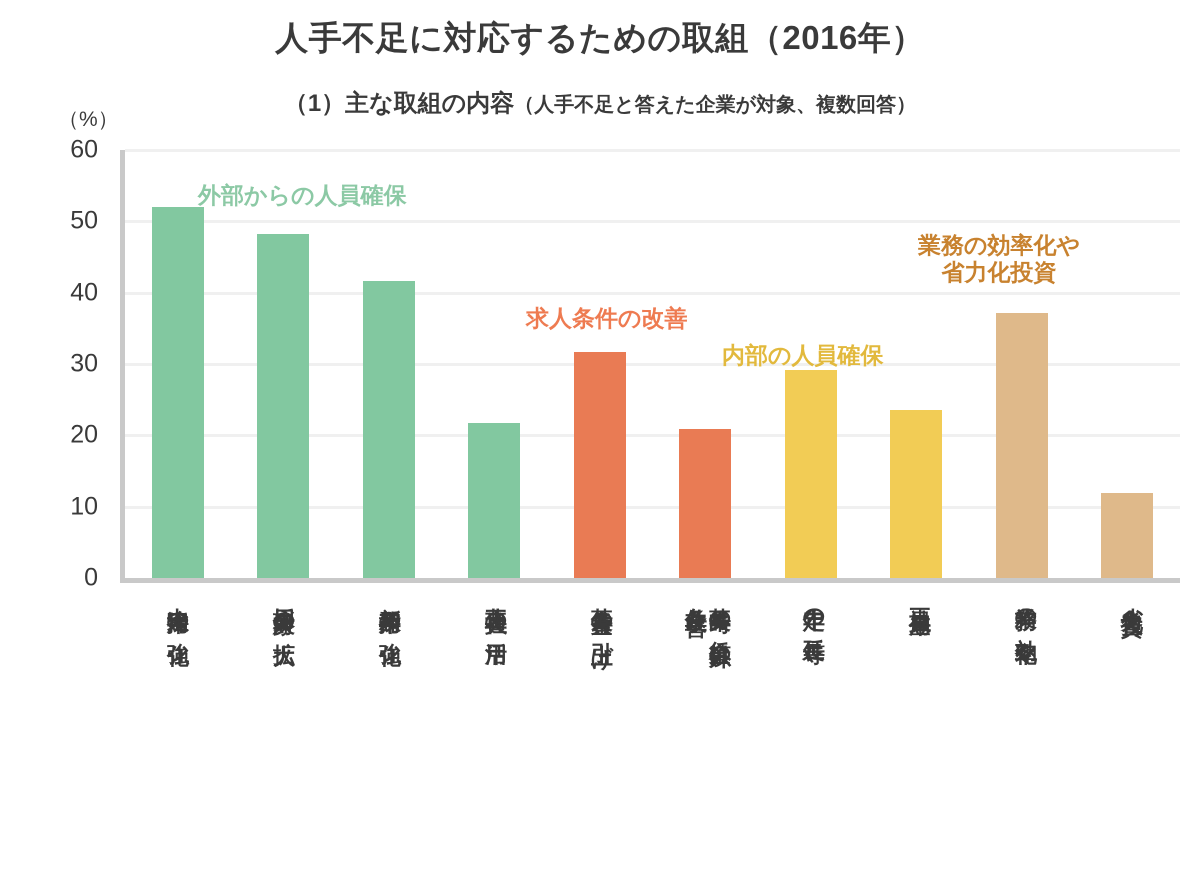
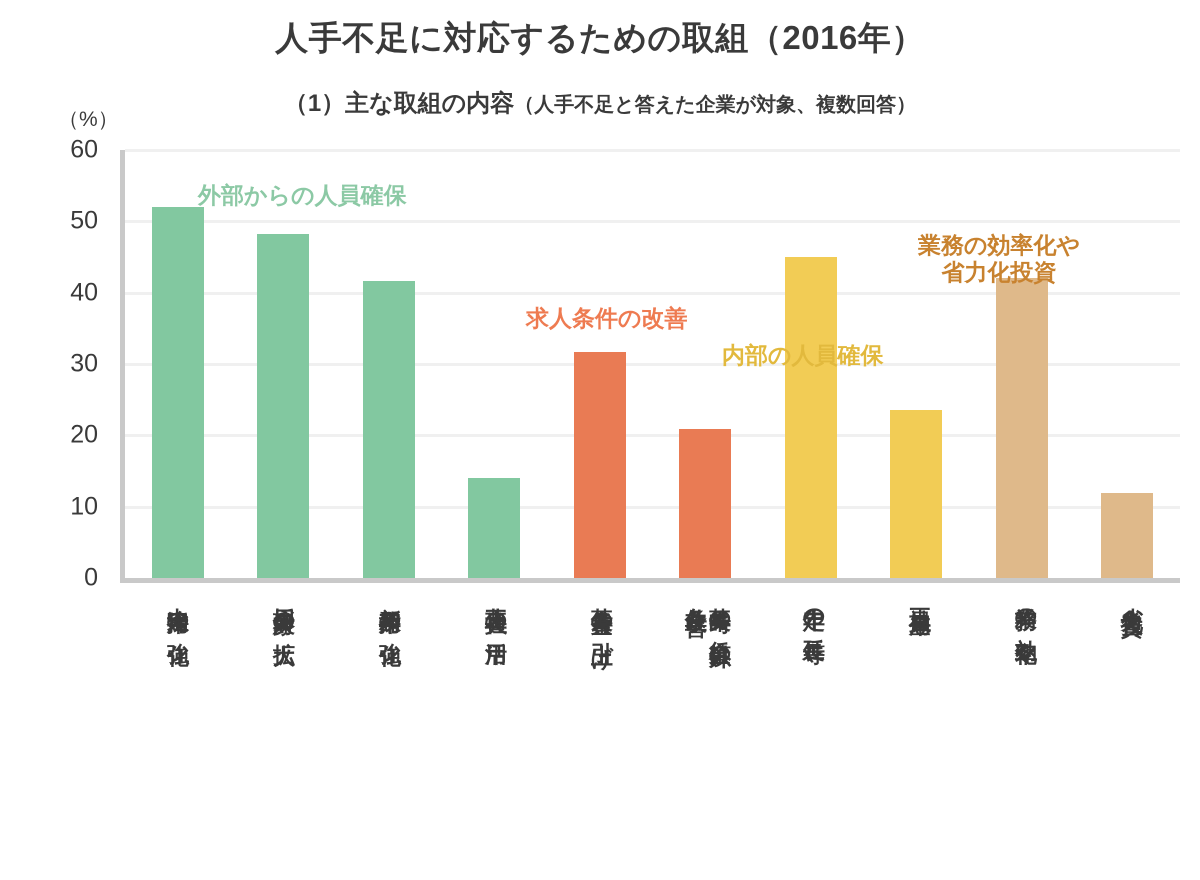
非正社員の活用: 22 -> 14
定年の延長等: 29 -> 45
業務の効率化: 37 -> 42
